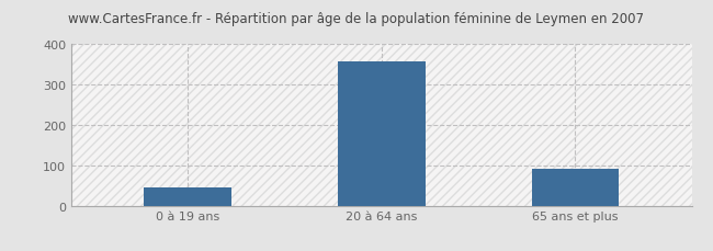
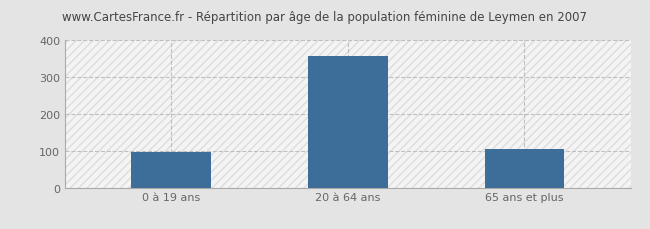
0 à 19 ans: 45 -> 98
65 ans et plus: 90 -> 105
